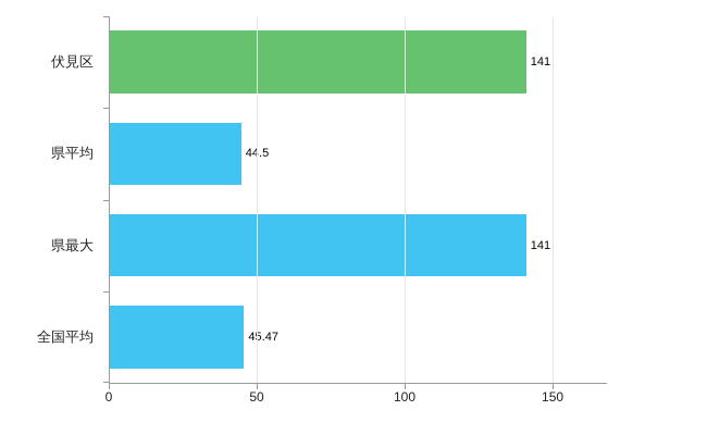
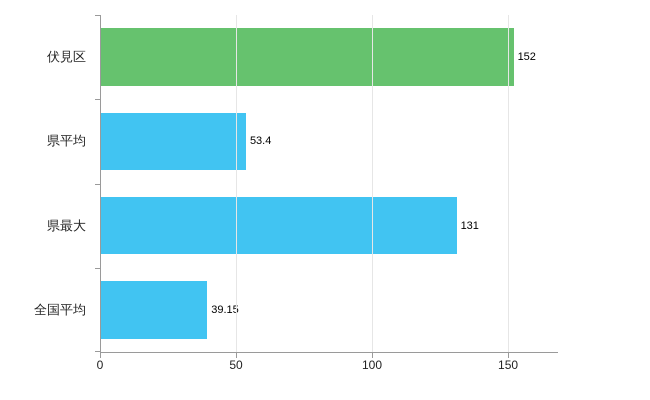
伏見区: 141 -> 152
県平均: 44.5 -> 53.4
県最大: 141 -> 131
全国平均: 45.47 -> 39.15
